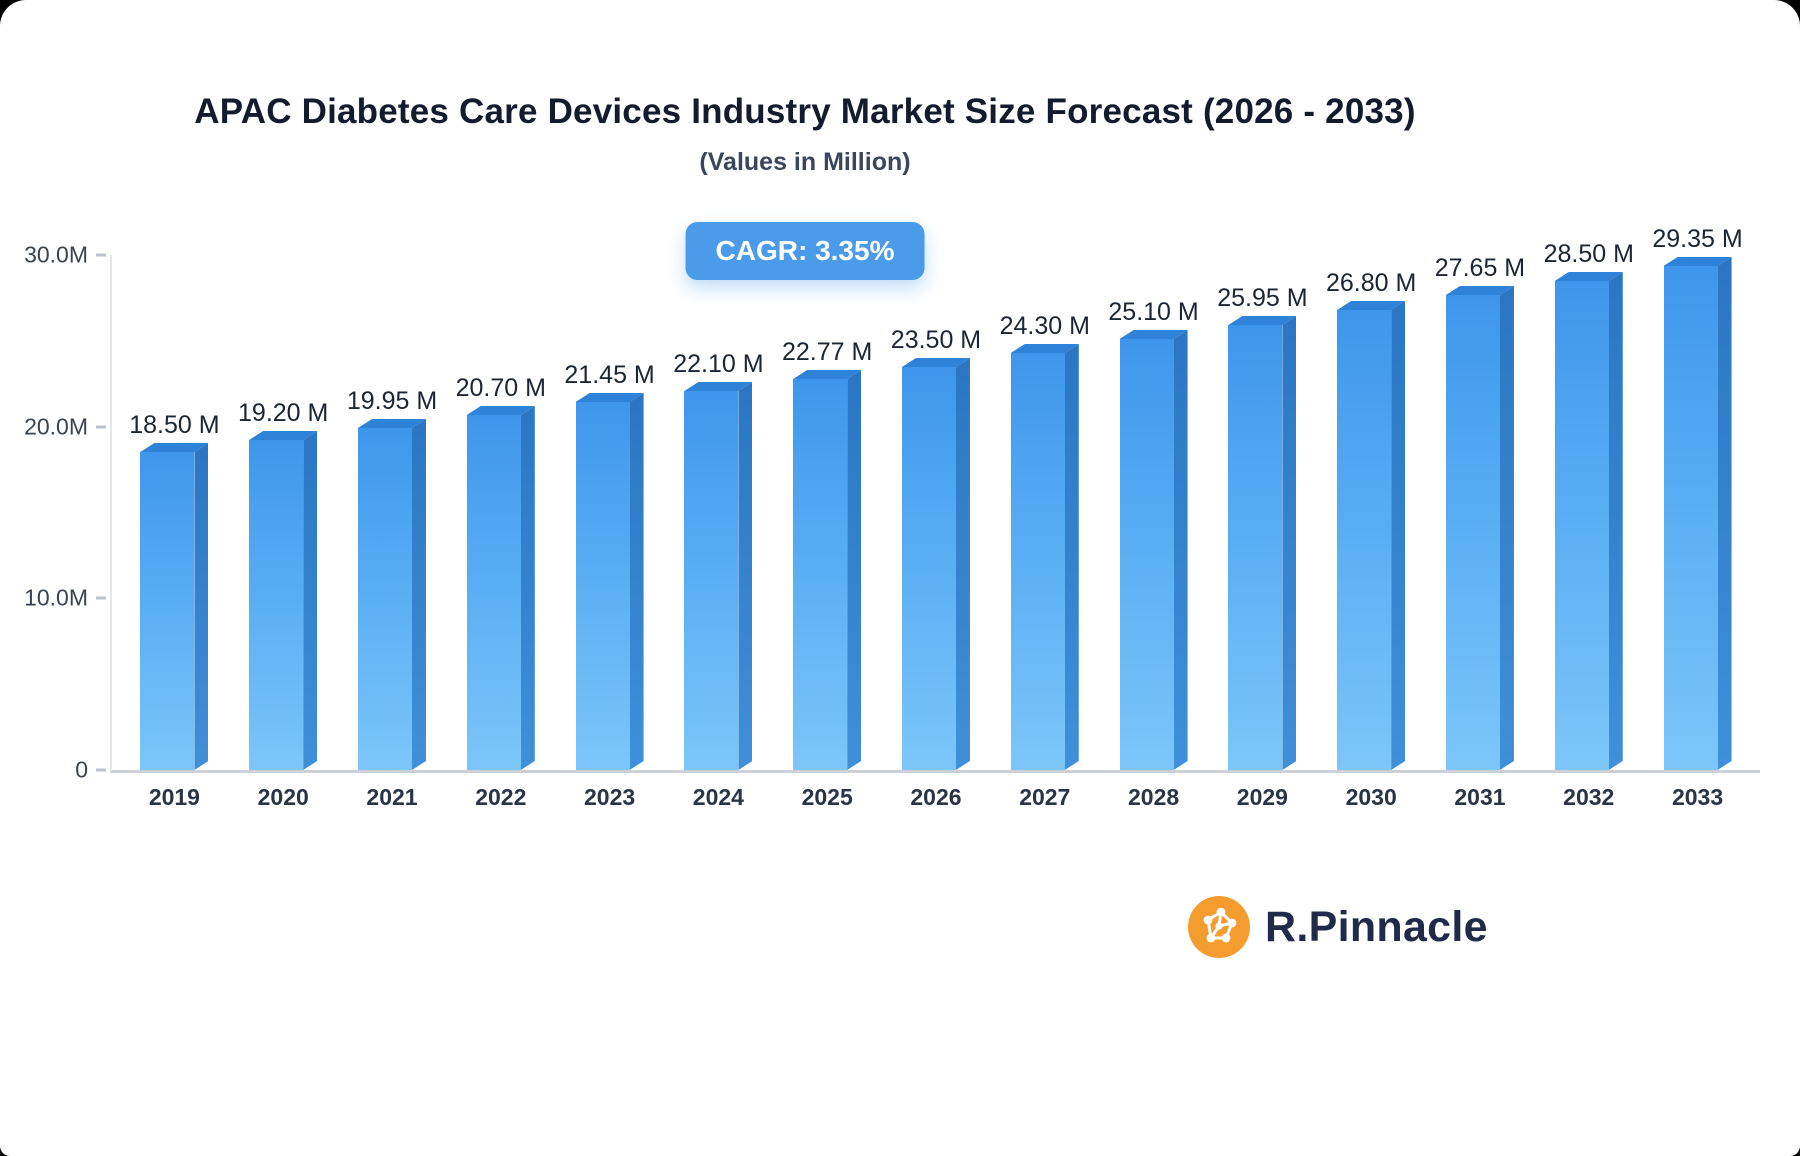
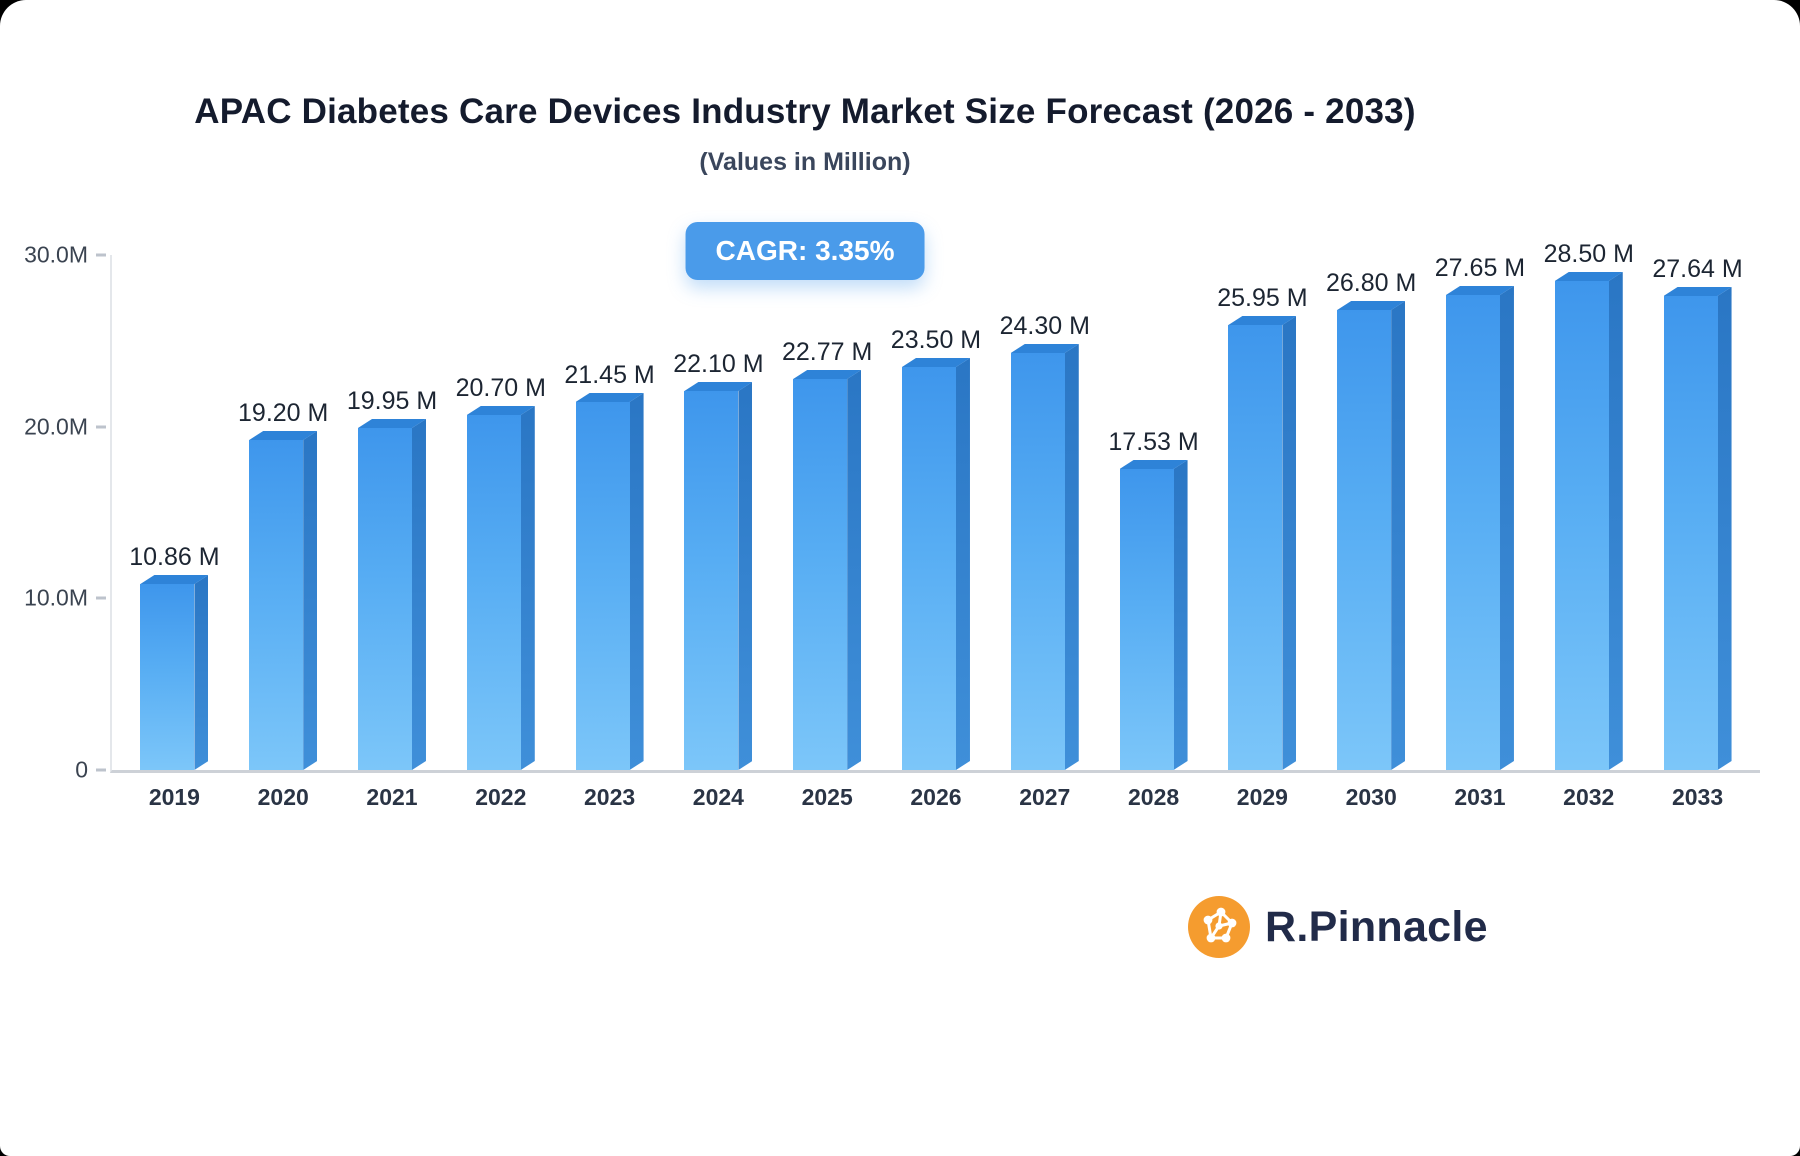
2019: 18.50 -> 10.86
2028: 25.10 -> 17.53
2033: 29.35 -> 27.64
